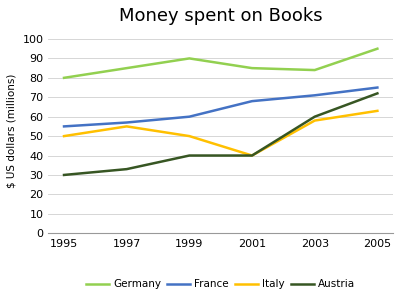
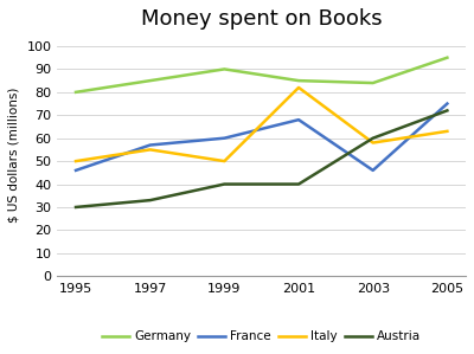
France/1995: 55 -> 46
Italy/2001: 40 -> 82
France/2003: 71 -> 46
